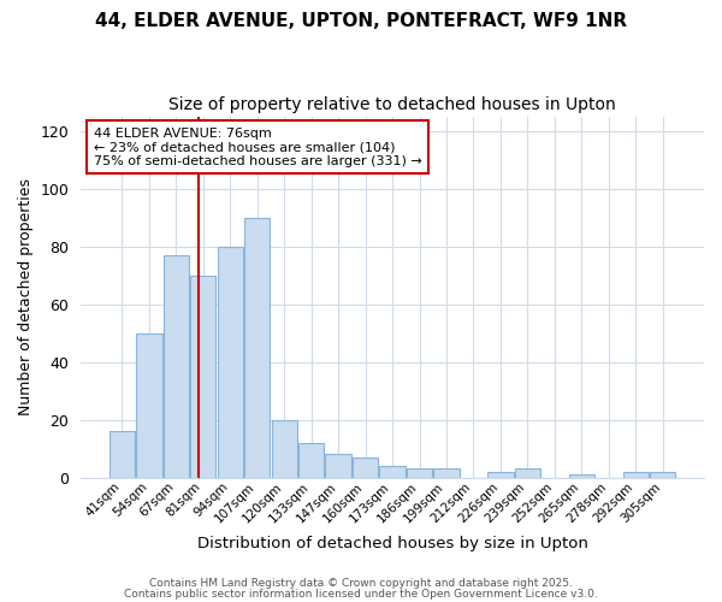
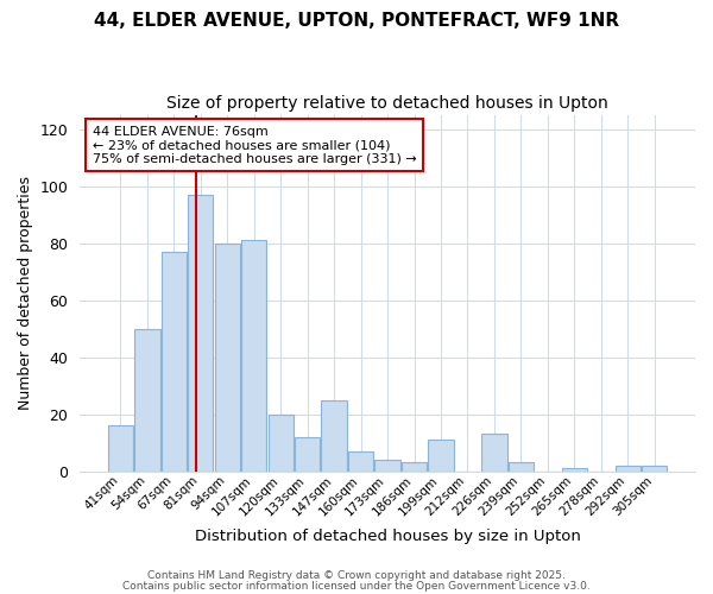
81sqm: 70 -> 97
107sqm: 90 -> 81
147sqm: 8 -> 25
199sqm: 3 -> 11
226sqm: 2 -> 13
